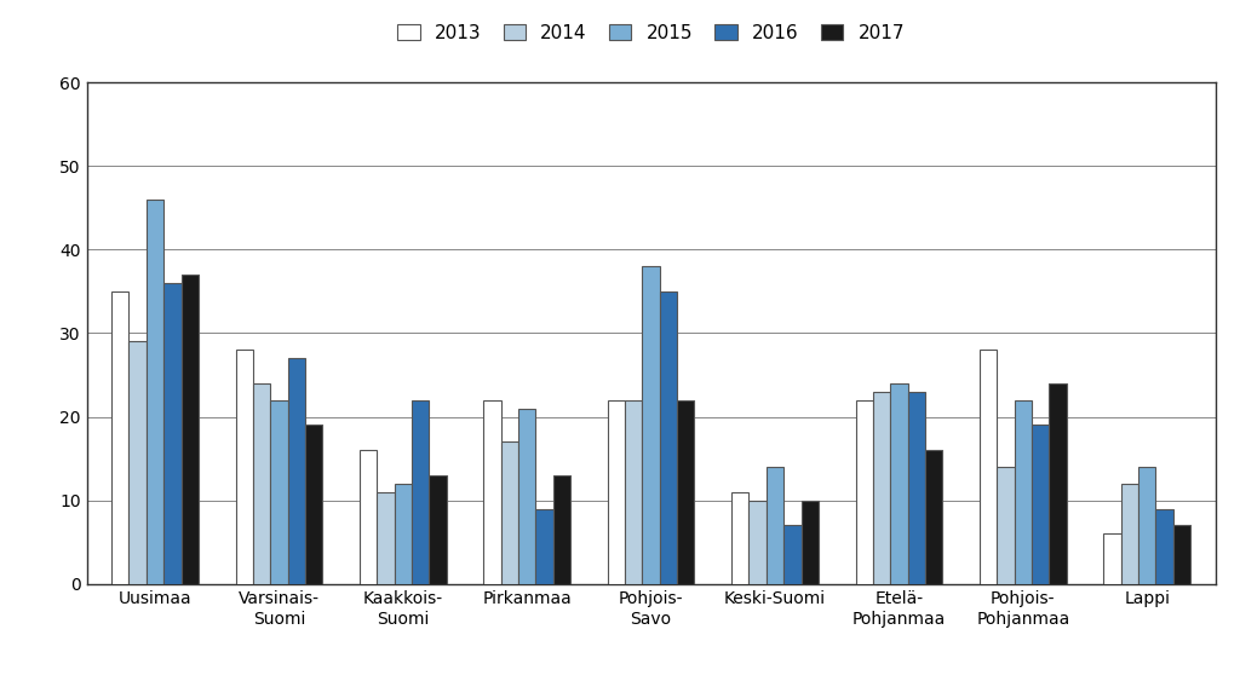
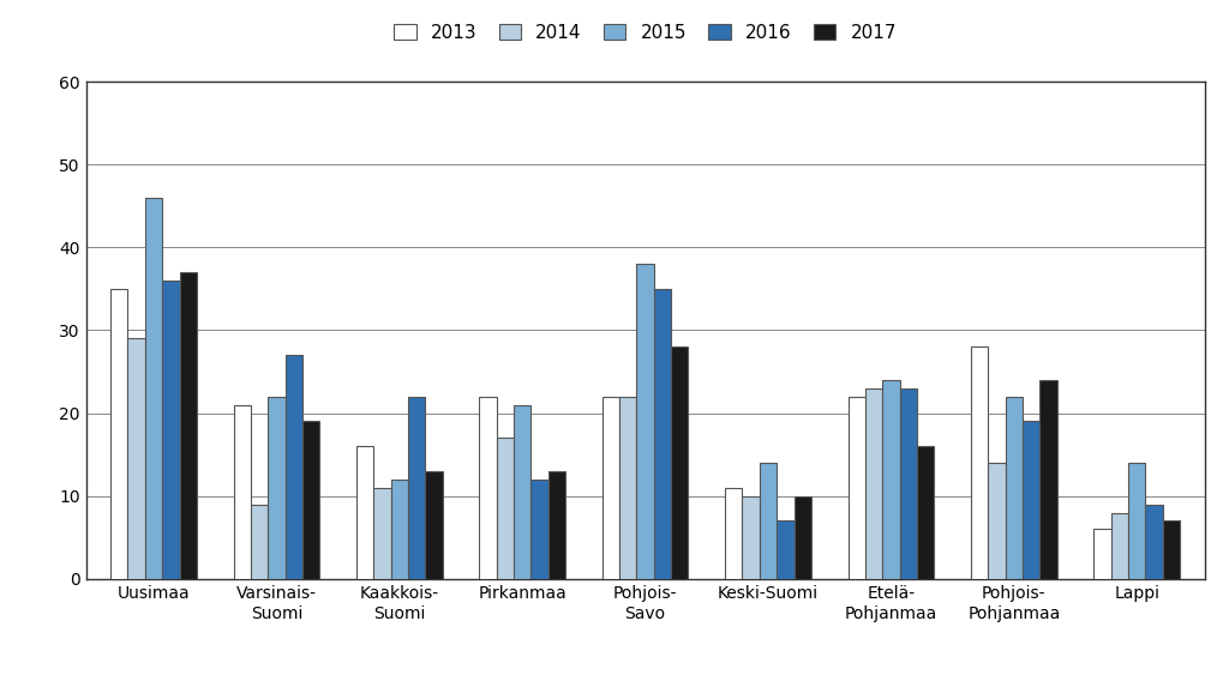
2013/Varsinais- Suomi: 28 -> 21
2014/Varsinais- Suomi: 24 -> 9
2016/Pirkanmaa: 9 -> 12
2017/Pohjois- Savo: 22 -> 28
2014/Lappi: 12 -> 8
